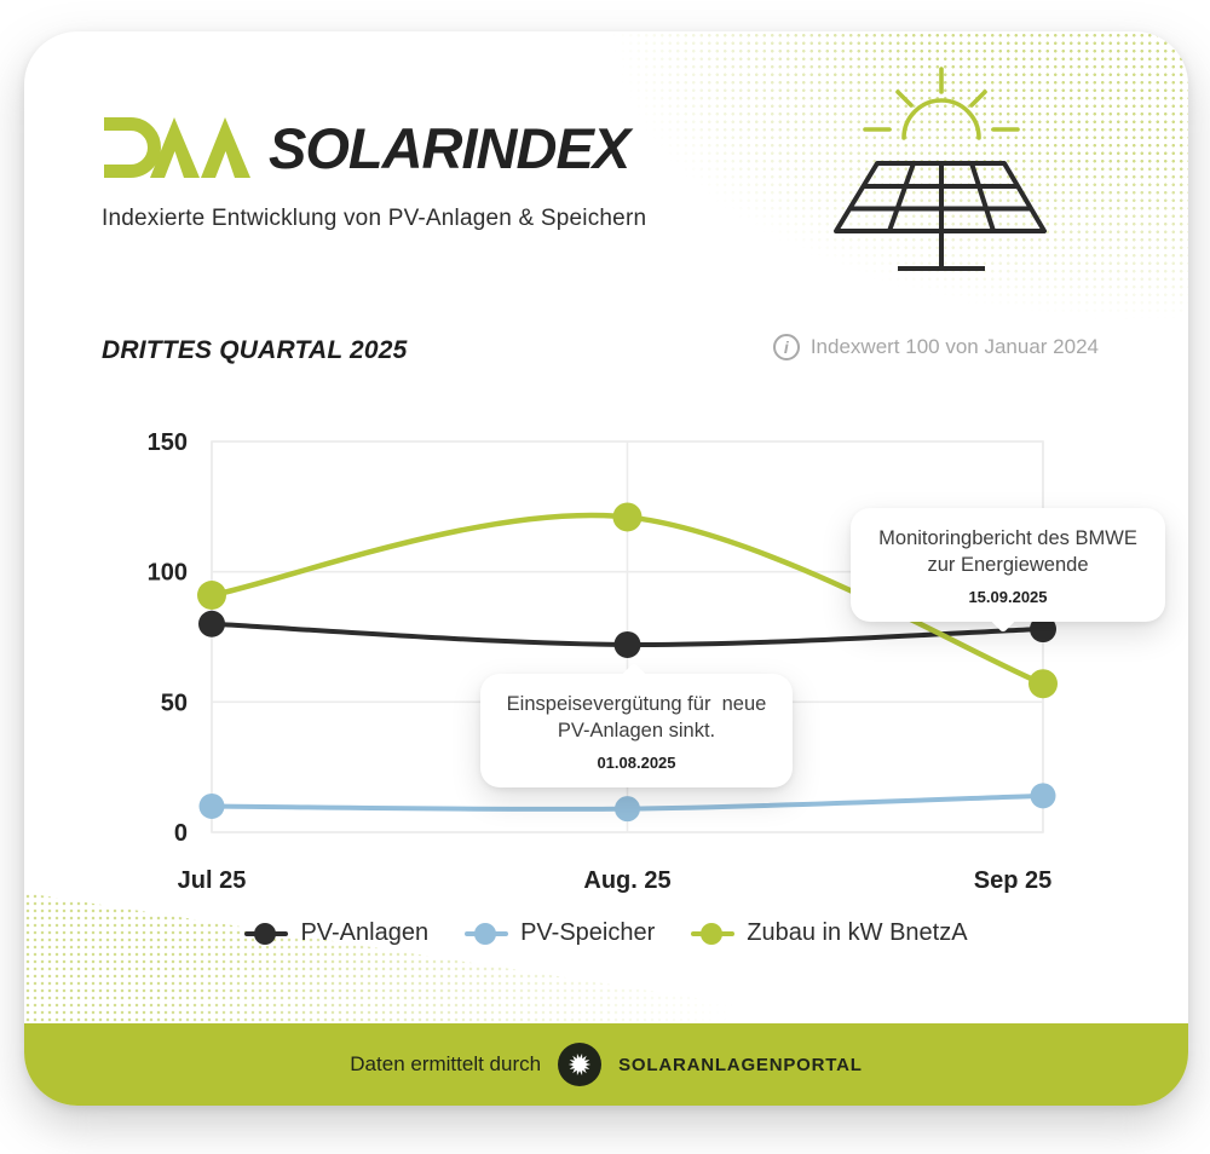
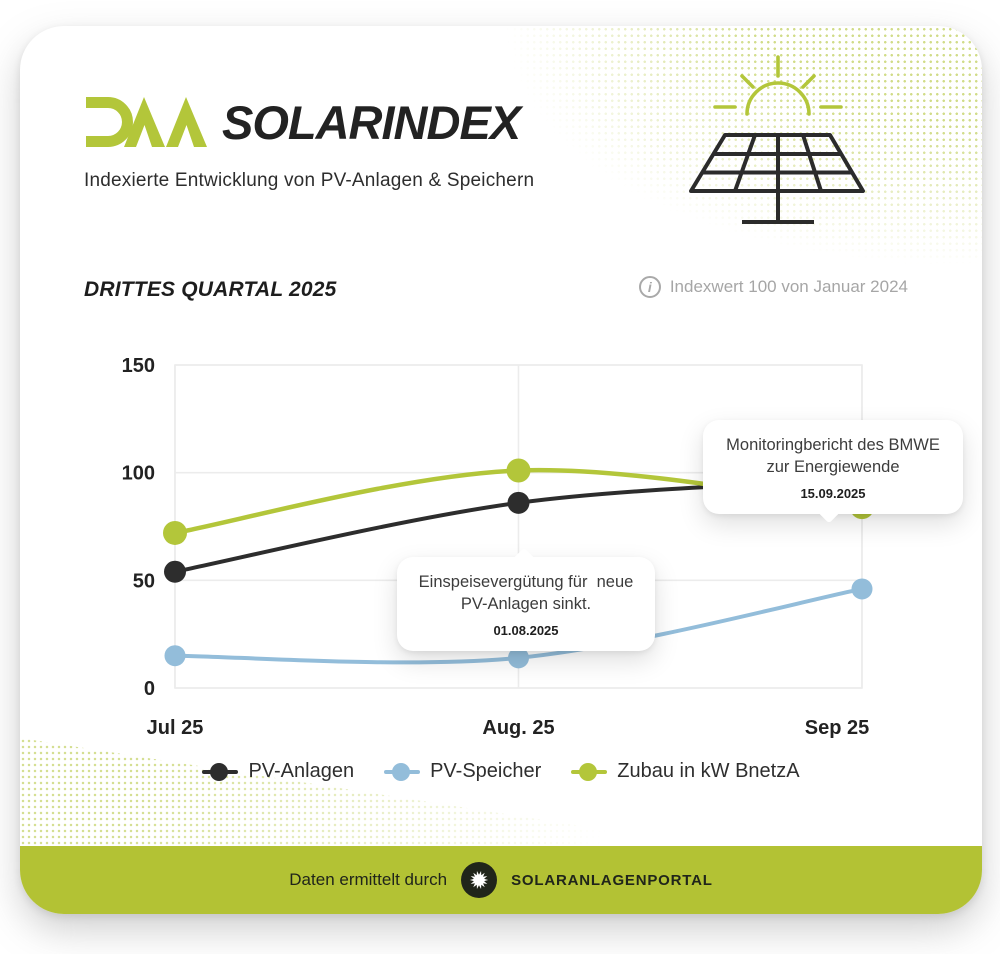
PV-Anlagen/Jul 25: 80 -> 54
PV-Speicher/Jul 25: 10 -> 15
Zubau in kW BnetzA/Jul 25: 91 -> 72
PV-Anlagen/Aug. 25: 72 -> 86
PV-Speicher/Aug. 25: 9 -> 14
Zubau in kW BnetzA/Aug. 25: 121 -> 101
PV-Anlagen/Sep 25: 78 -> 97
PV-Speicher/Sep 25: 14 -> 46
Zubau in kW BnetzA/Sep 25: 57 -> 84
